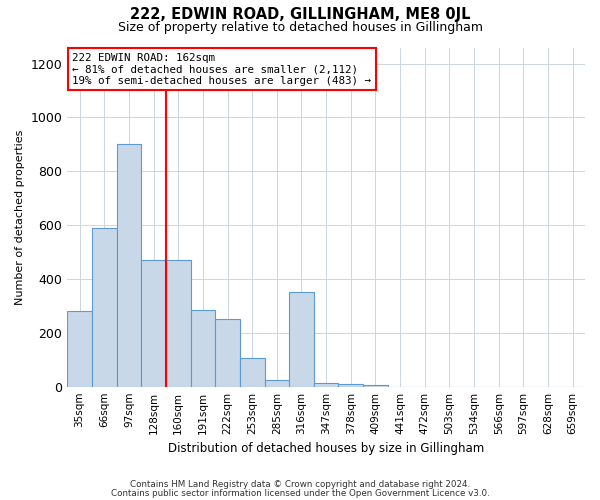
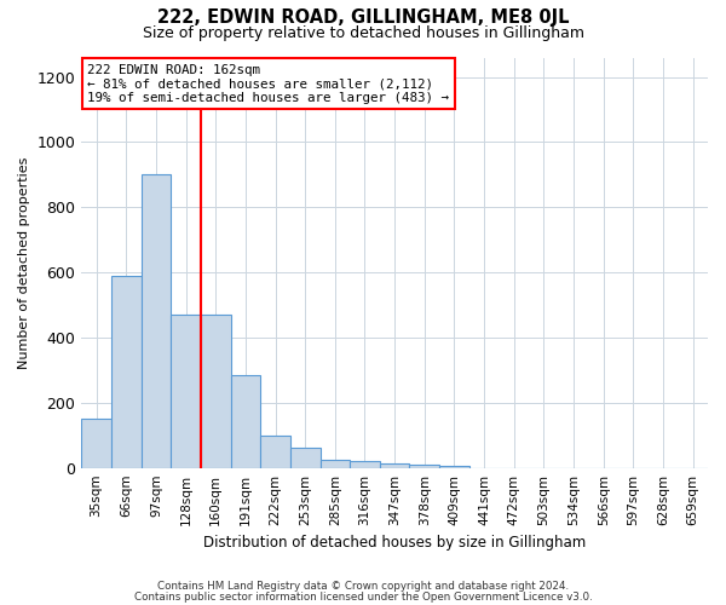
35sqm: 280 -> 150
222sqm: 250 -> 100
253sqm: 105 -> 62
316sqm: 350 -> 22
